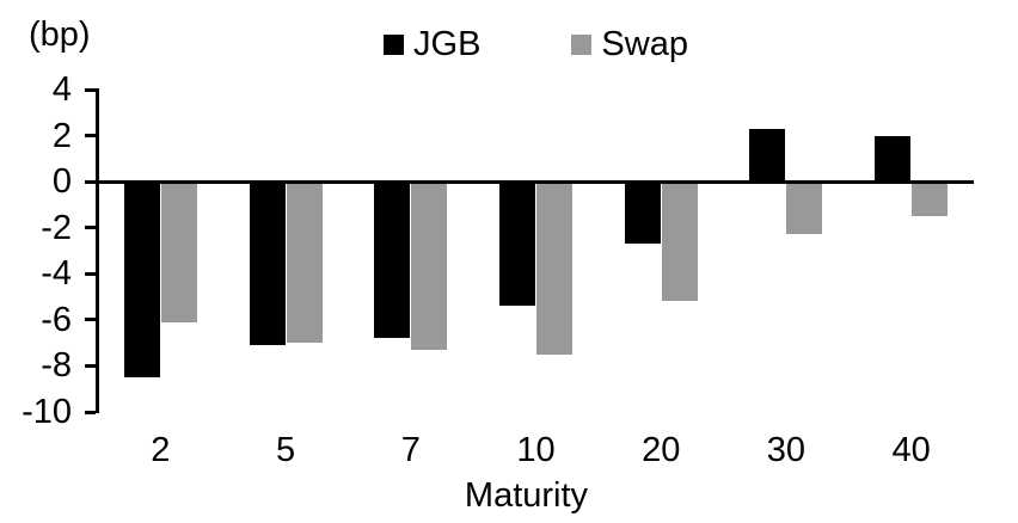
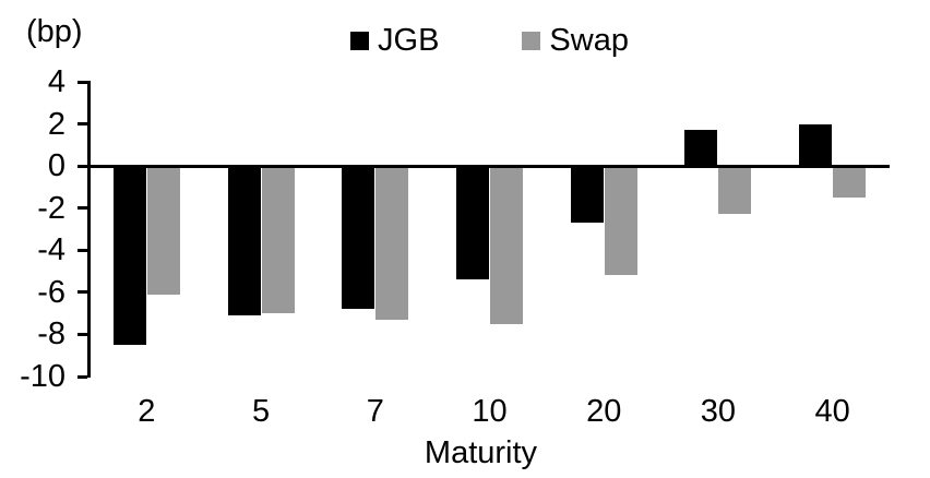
JGB/30: 2.3 -> 1.7
